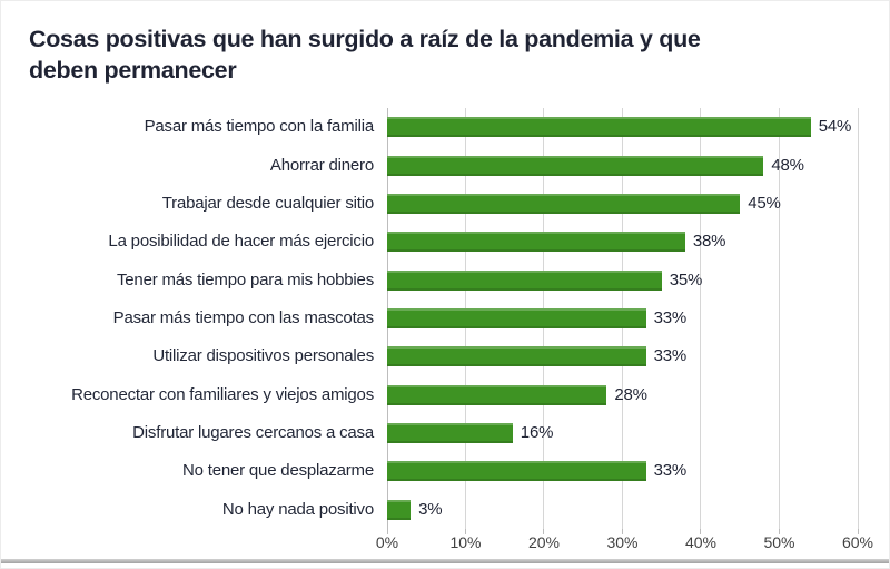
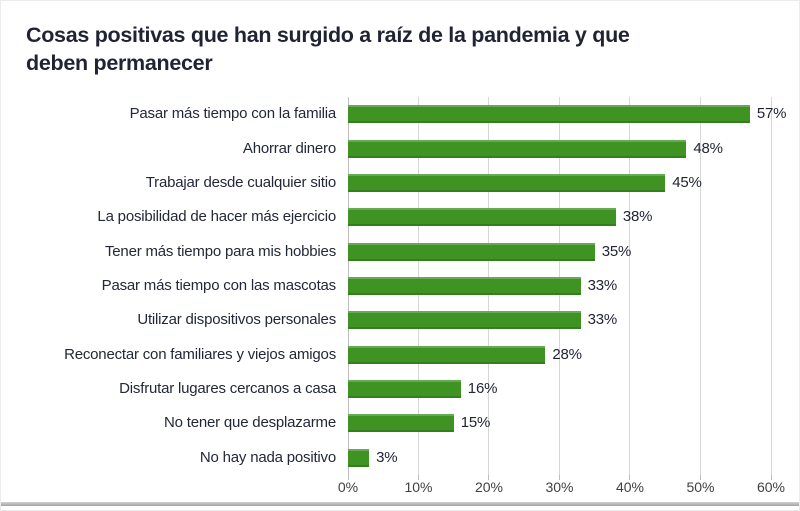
Pasar más tiempo con la familia: 54% -> 57%
No tener que desplazarme: 33% -> 15%
